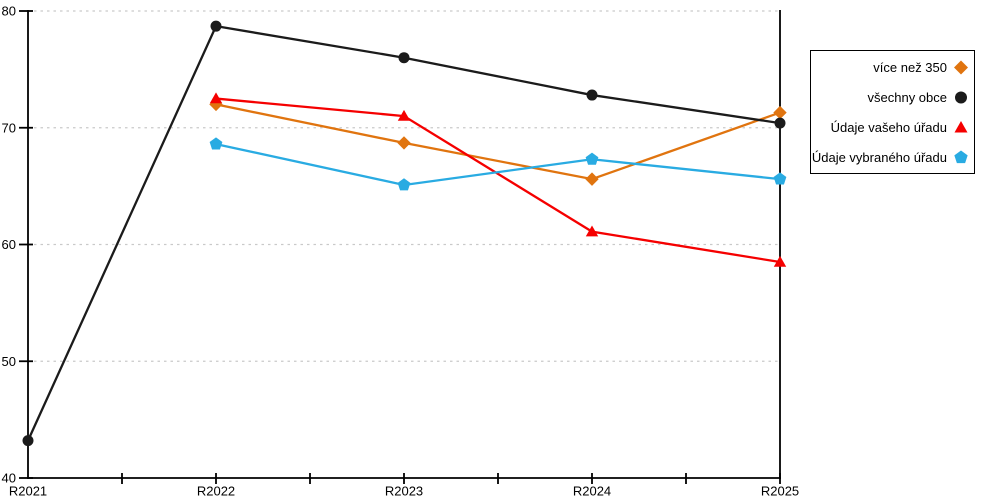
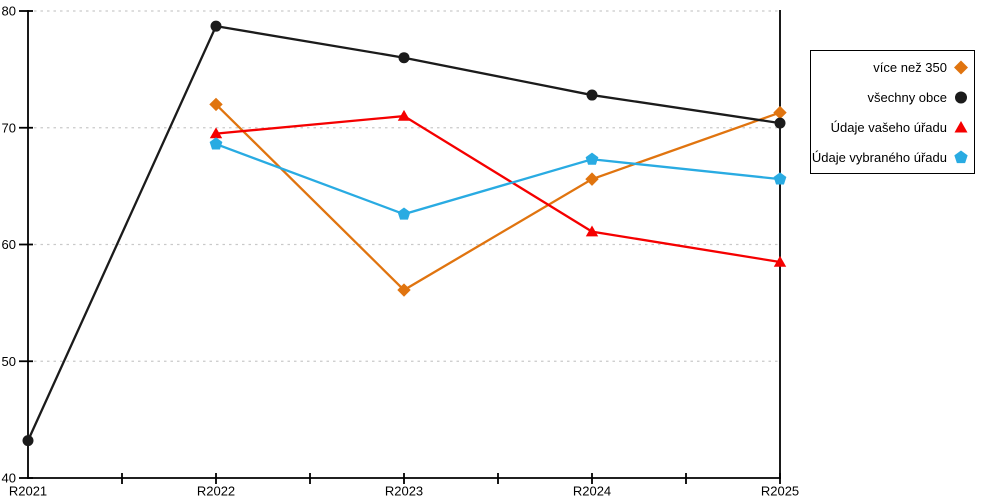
Údaje vašeho úřadu/R2022: 72.5 -> 69.5
více než 350/R2023: 68.7 -> 56.1
Údaje vybraného úřadu/R2023: 65.1 -> 62.6
